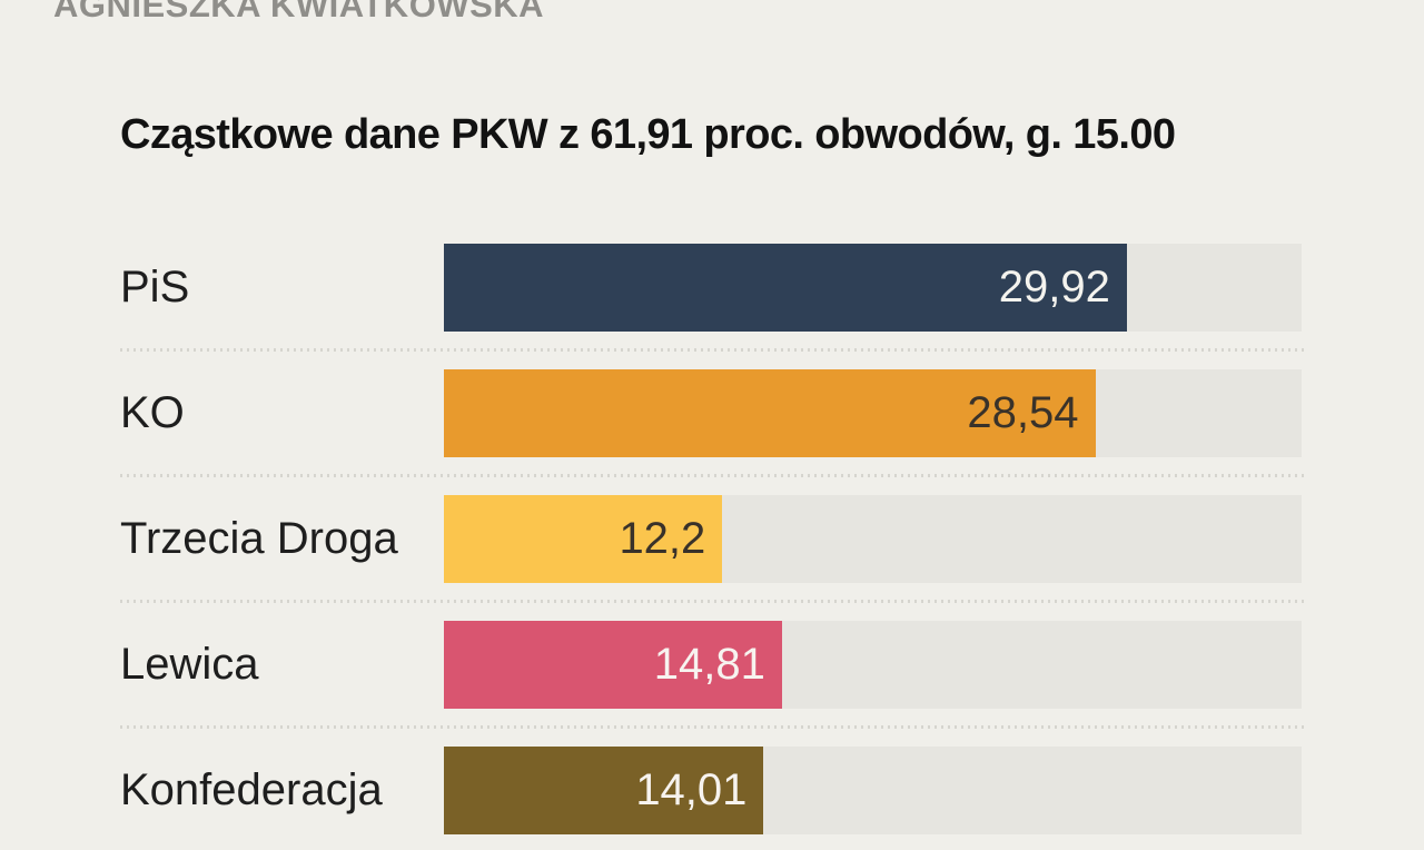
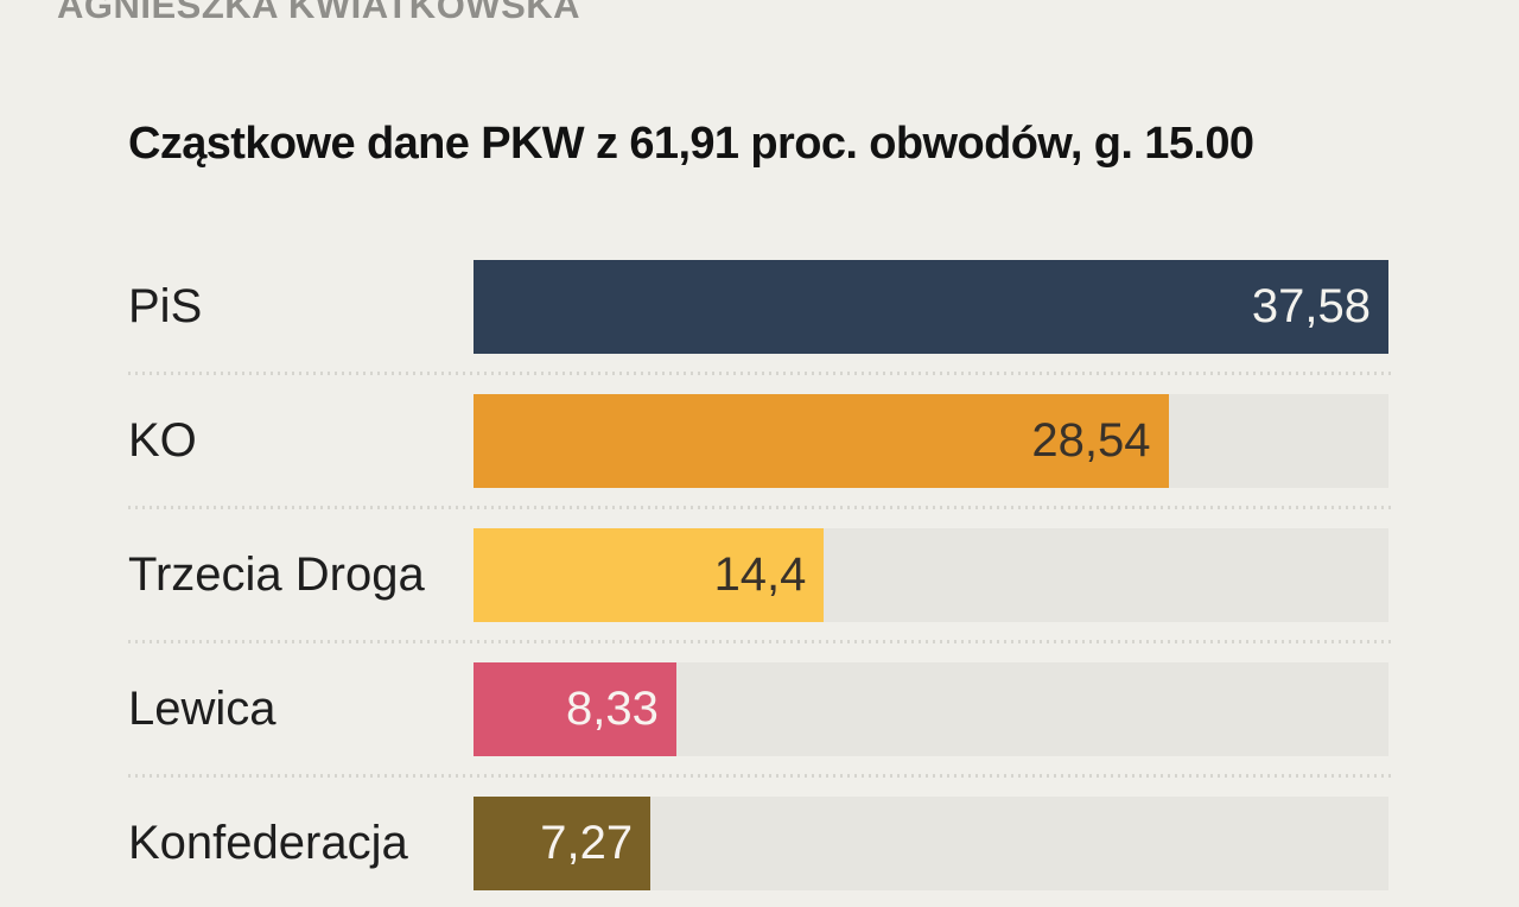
PiS: 29,92 -> 37,58
Trzecia Droga: 12,2 -> 14,4
Lewica: 14,81 -> 8,33
Konfederacja: 14,01 -> 7,27
